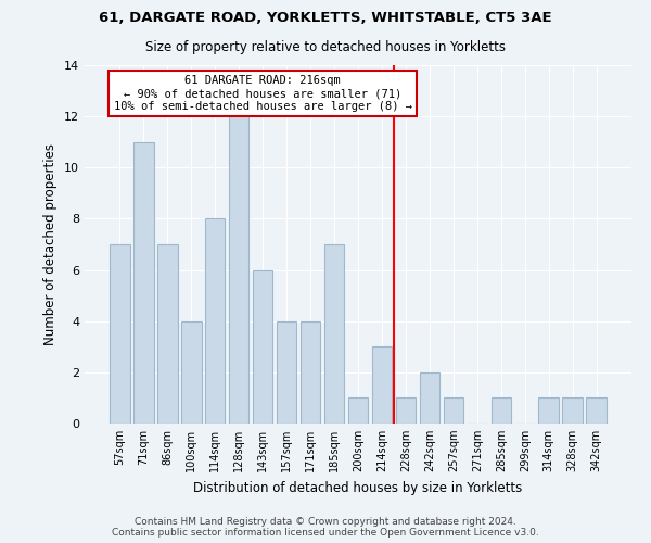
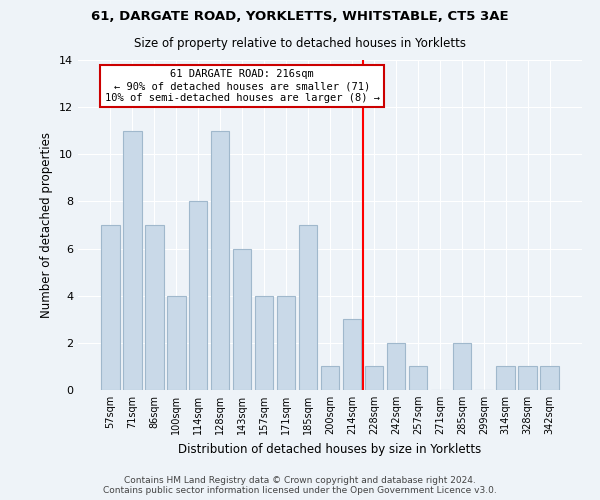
128sqm: 12 -> 11
285sqm: 1 -> 2
